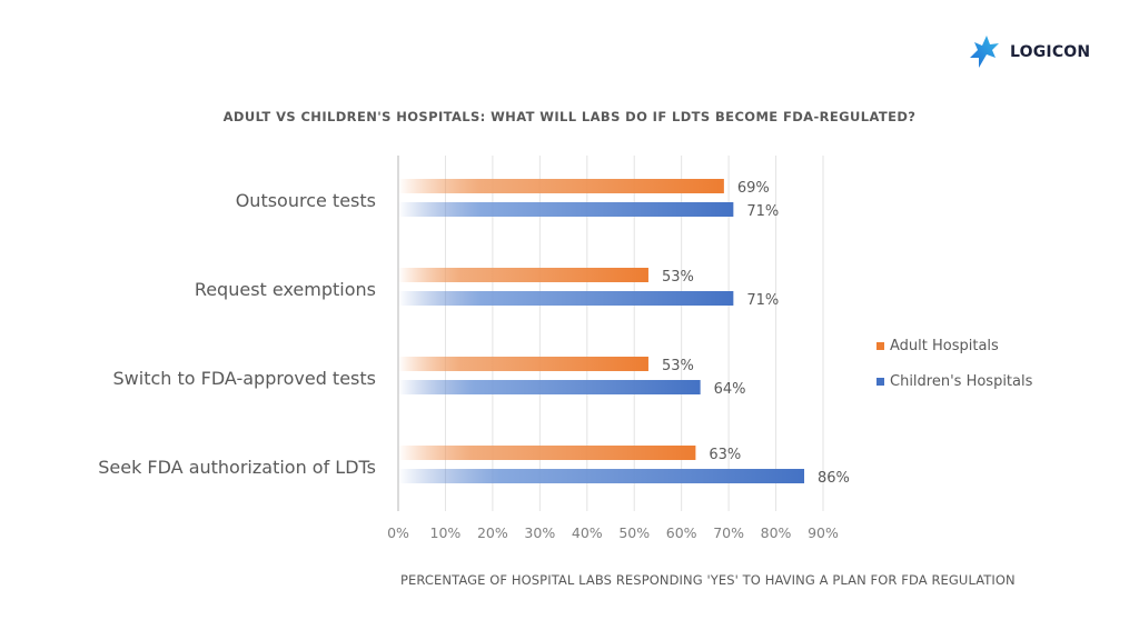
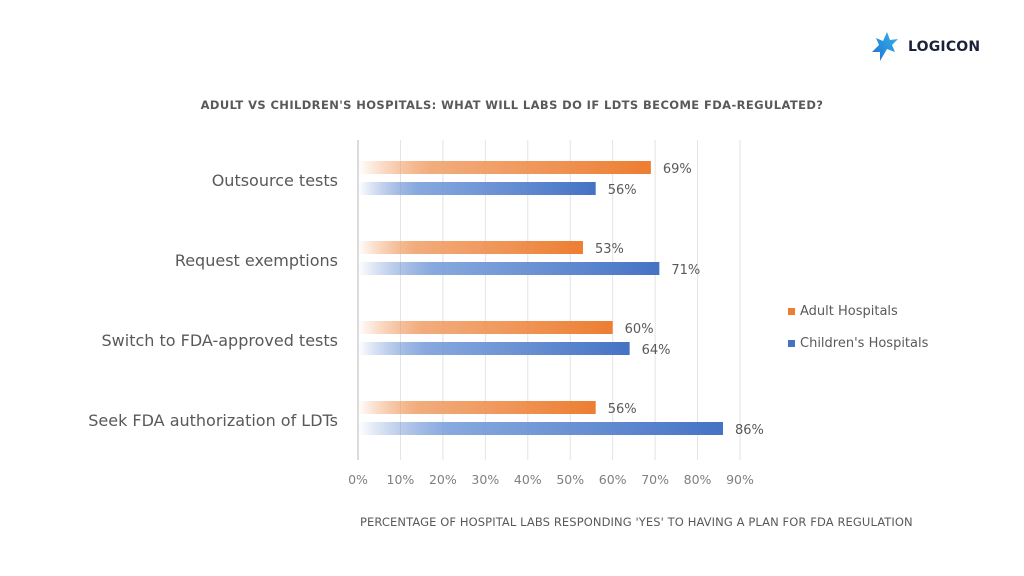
Children's Hospitals/Outsource tests: 71% -> 56%
Adult Hospitals/Switch to FDA-approved tests: 53% -> 60%
Adult Hospitals/Seek FDA authorization of LDTs: 63% -> 56%
